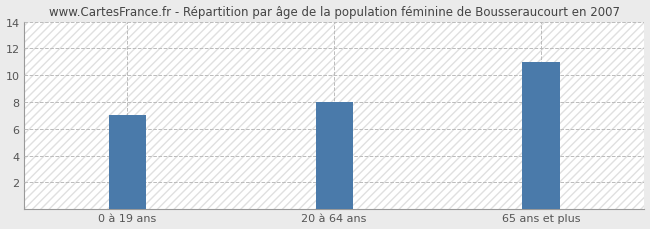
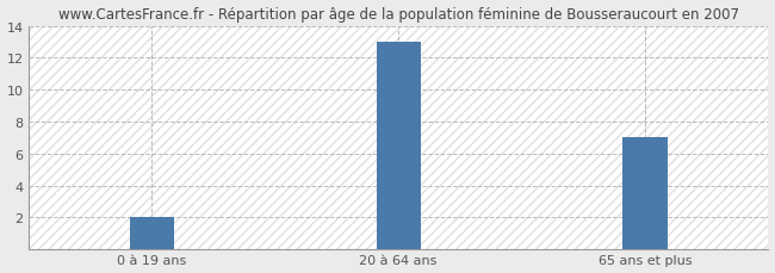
0 à 19 ans: 7 -> 2
20 à 64 ans: 8 -> 13
65 ans et plus: 11 -> 7
